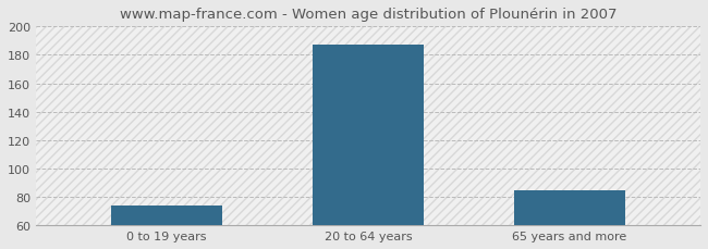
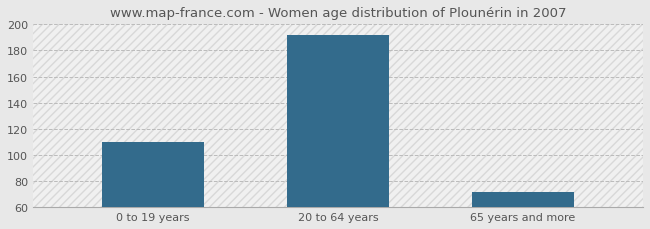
0 to 19 years: 74 -> 110
20 to 64 years: 187 -> 192
65 years and more: 85 -> 72
